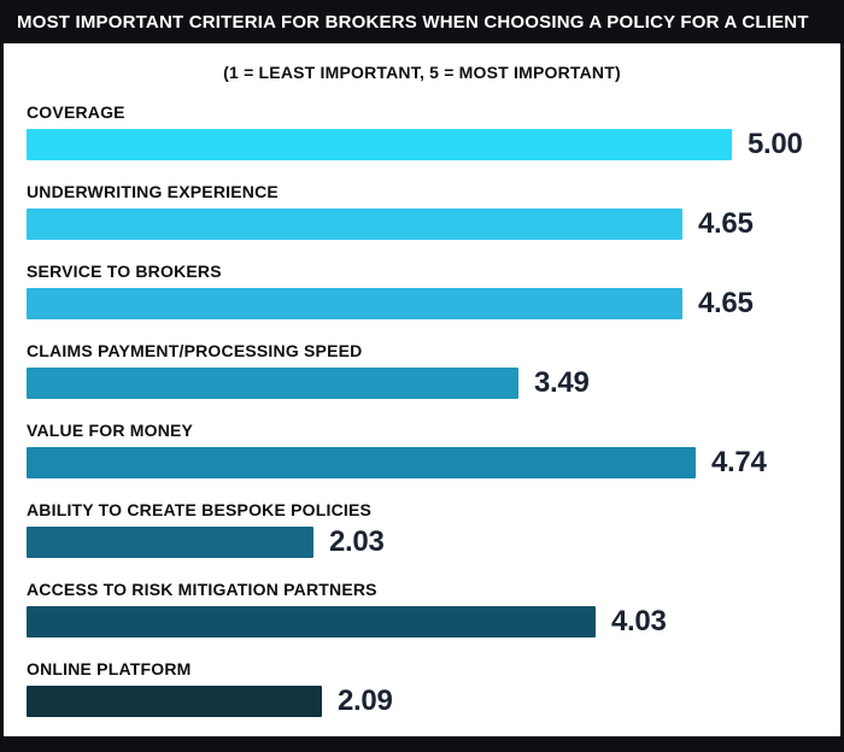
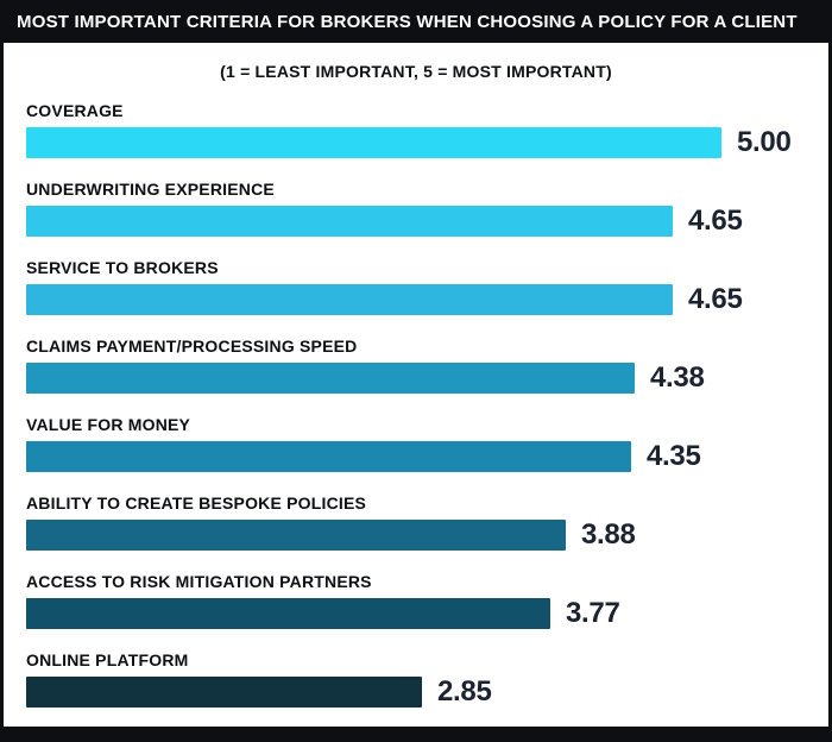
CLAIMS PAYMENT/PROCESSING SPEED: 3.49 -> 4.38
VALUE FOR MONEY: 4.74 -> 4.35
ABILITY TO CREATE BESPOKE POLICIES: 2.03 -> 3.88
ACCESS TO RISK MITIGATION PARTNERS: 4.03 -> 3.77
ONLINE PLATFORM: 2.09 -> 2.85
